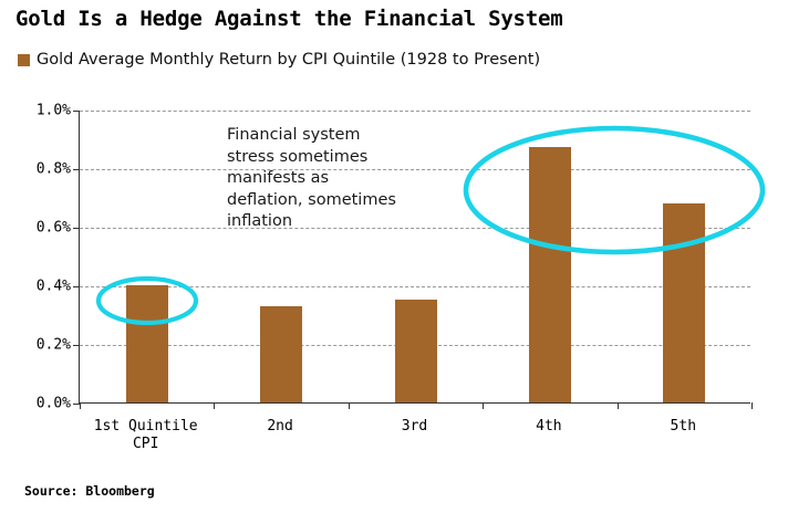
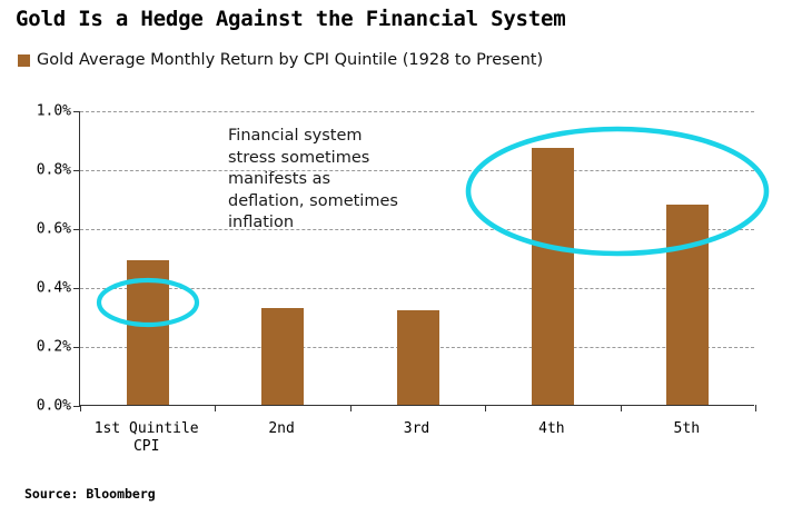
1st Quintile CPI: 0.40% -> 0.49%
3rd: 0.35% -> 0.32%
